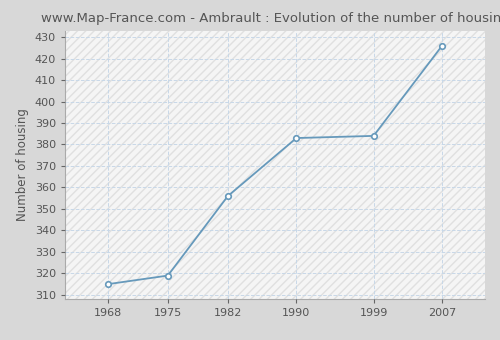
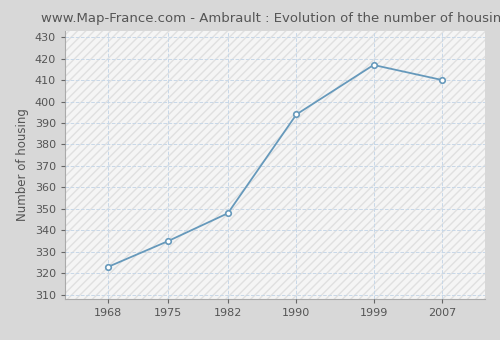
1968: 315 -> 323
1975: 319 -> 335
1982: 356 -> 348
1990: 383 -> 394
1999: 384 -> 417
2007: 426 -> 410
